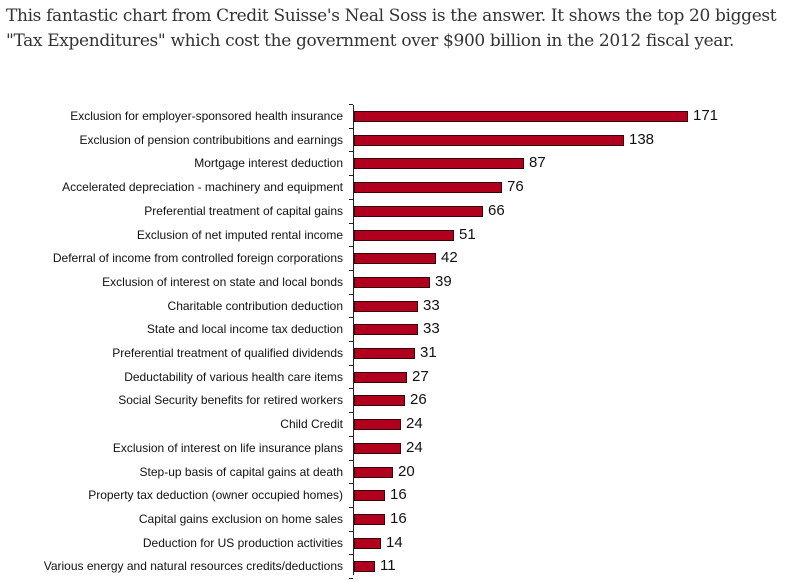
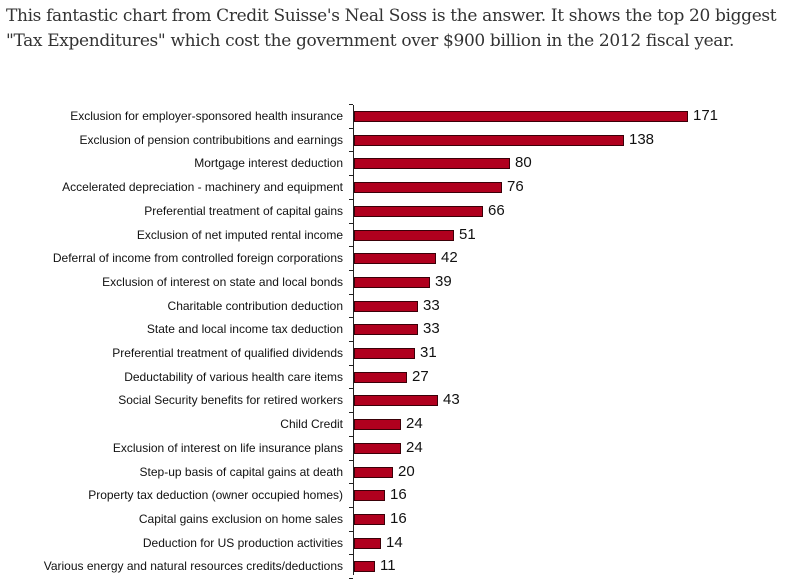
Mortgage interest deduction: 87 -> 80
Social Security benefits for retired workers: 26 -> 43
